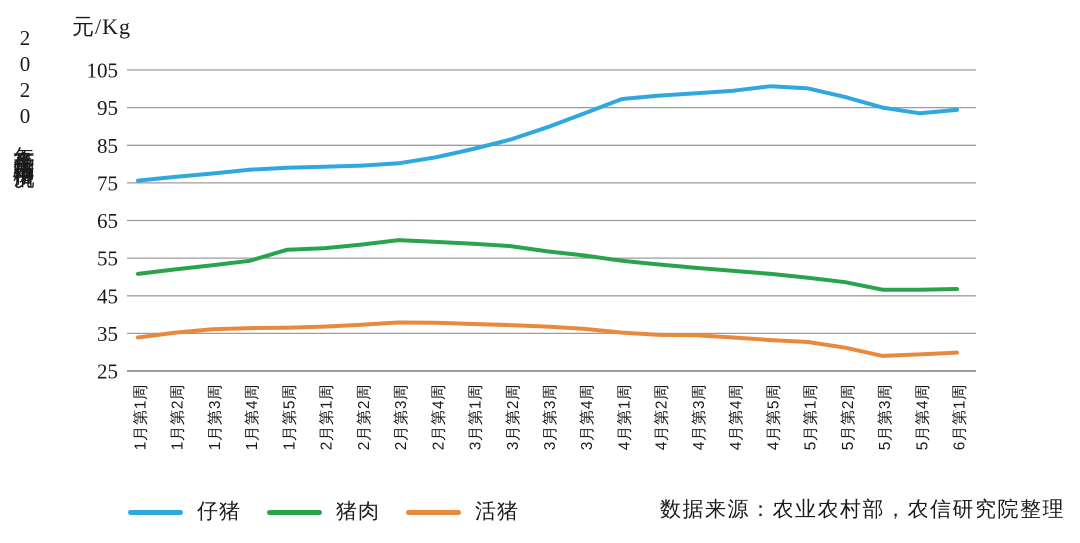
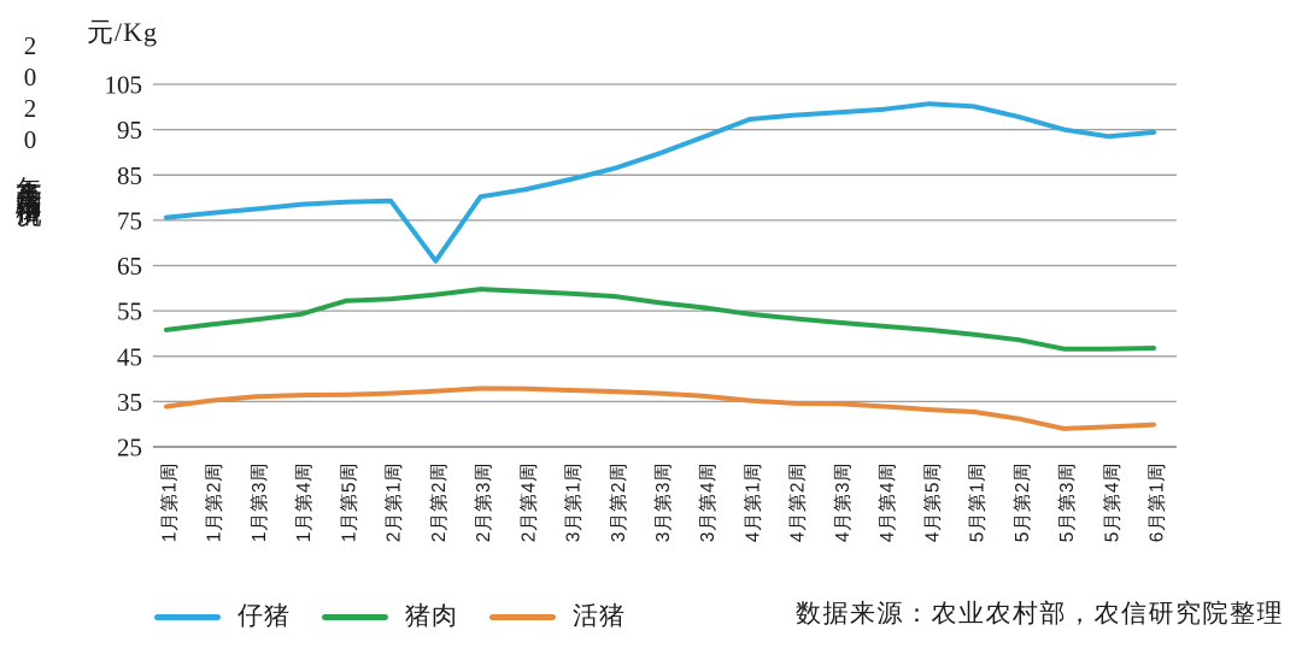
仔猪/2月第2周: 80 -> 66
